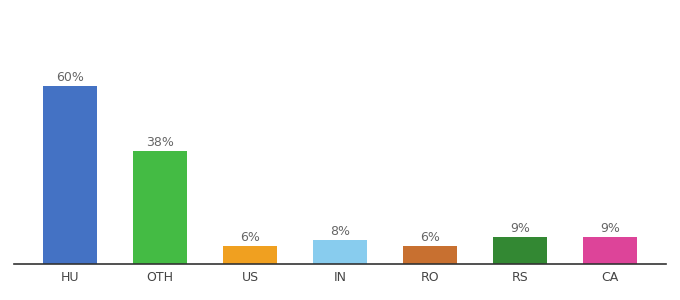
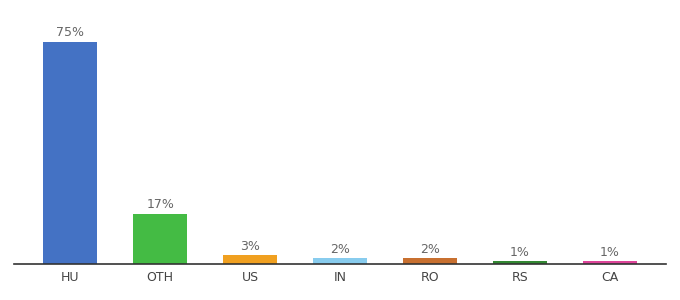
HU: 60% -> 75%
OTH: 38% -> 17%
US: 6% -> 3%
IN: 8% -> 2%
RO: 6% -> 2%
RS: 9% -> 1%
CA: 9% -> 1%
